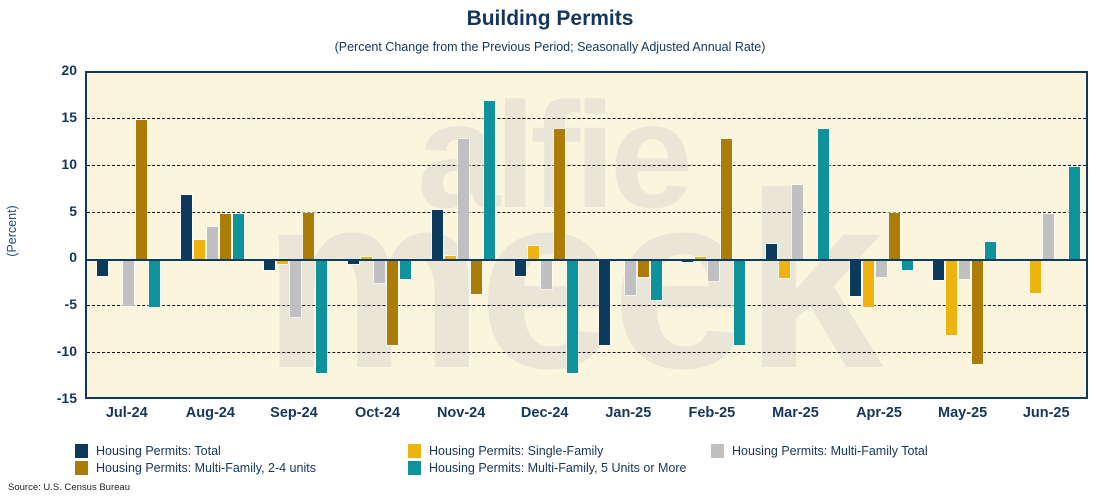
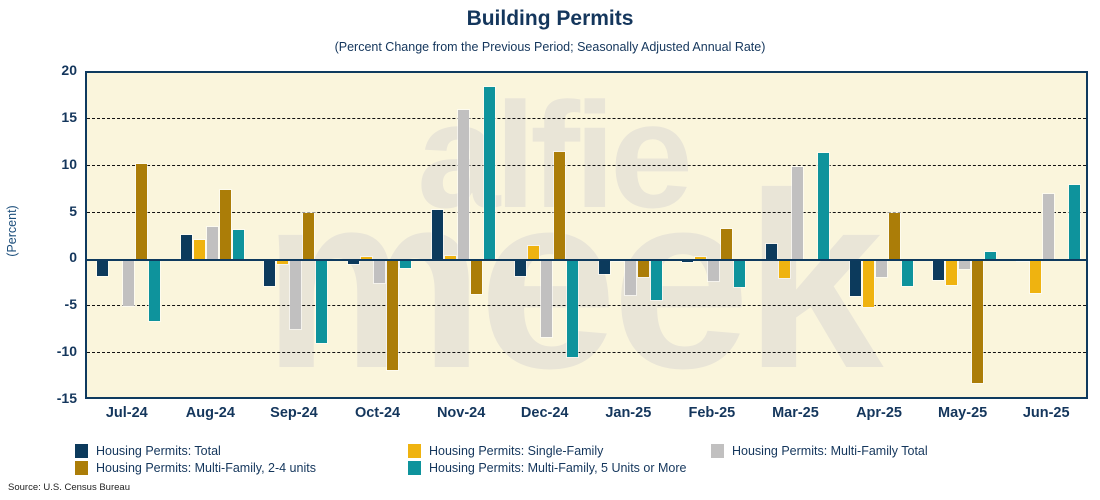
Housing Permits: Multi-Family, 2-4 units/Jul-24: 15 -> 10
Housing Permits: Multi-Family, 5 Units or More/Jul-24: -5 -> -6
Housing Permits: Total/Aug-24: 7 -> 3
Housing Permits: Multi-Family, 2-4 units/Aug-24: 5 -> 8
Housing Permits: Multi-Family, 5 Units or More/Aug-24: 5 -> 3
Housing Permits: Total/Sep-24: -1 -> -3
Housing Permits: Multi-Family Total/Sep-24: -6 -> -7
Housing Permits: Multi-Family, 5 Units or More/Sep-24: -12 -> -9
Housing Permits: Multi-Family, 2-4 units/Oct-24: -9 -> -12
Housing Permits: Multi-Family, 5 Units or More/Oct-24: -2 -> -1
Housing Permits: Multi-Family Total/Nov-24: 13 -> 16
Housing Permits: Multi-Family, 5 Units or More/Nov-24: 17 -> 18
Housing Permits: Multi-Family Total/Dec-24: -3 -> -8
Housing Permits: Multi-Family, 2-4 units/Dec-24: 14 -> 12
Housing Permits: Multi-Family, 5 Units or More/Dec-24: -12 -> -10
Housing Permits: Total/Jan-25: -9 -> -1
Housing Permits: Multi-Family, 2-4 units/Feb-25: 13 -> 3
Housing Permits: Multi-Family, 5 Units or More/Feb-25: -9 -> -3
Housing Permits: Multi-Family Total/Mar-25: 8 -> 10
Housing Permits: Multi-Family, 5 Units or More/Mar-25: 14 -> 12
Housing Permits: Multi-Family, 5 Units or More/Apr-25: -1 -> -3
Housing Permits: Single-Family/May-25: -8 -> -3
Housing Permits: Multi-Family Total/May-25: -2 -> -1
Housing Permits: Multi-Family, 2-4 units/May-25: -11 -> -13
Housing Permits: Multi-Family, 5 Units or More/May-25: 2 -> 1
Housing Permits: Multi-Family Total/Jun-25: 5 -> 7
Housing Permits: Multi-Family, 5 Units or More/Jun-25: 10 -> 8
